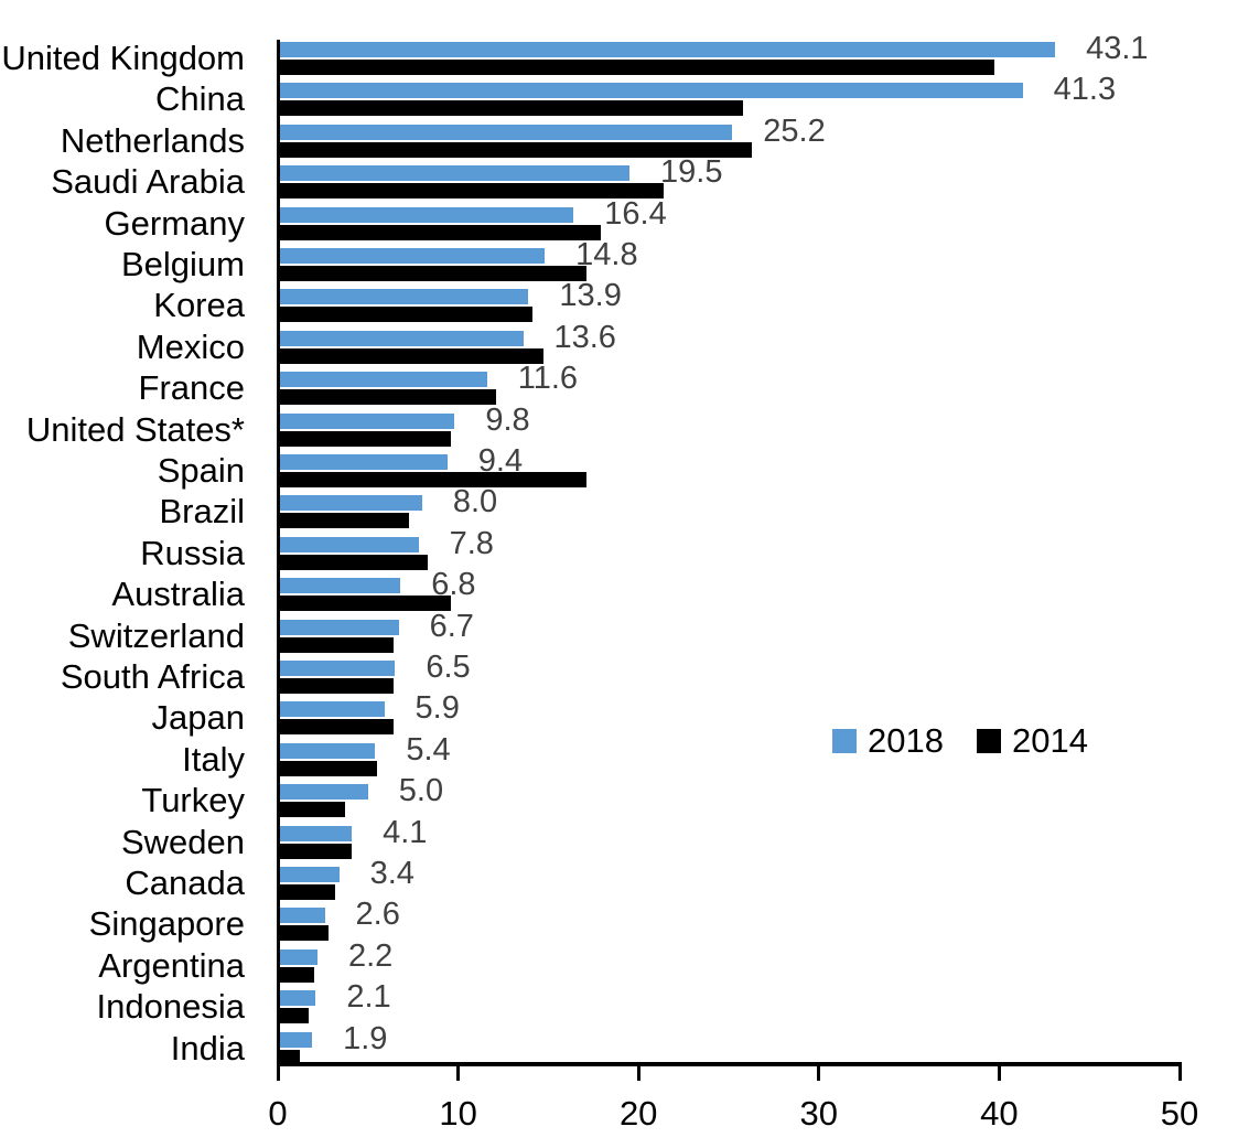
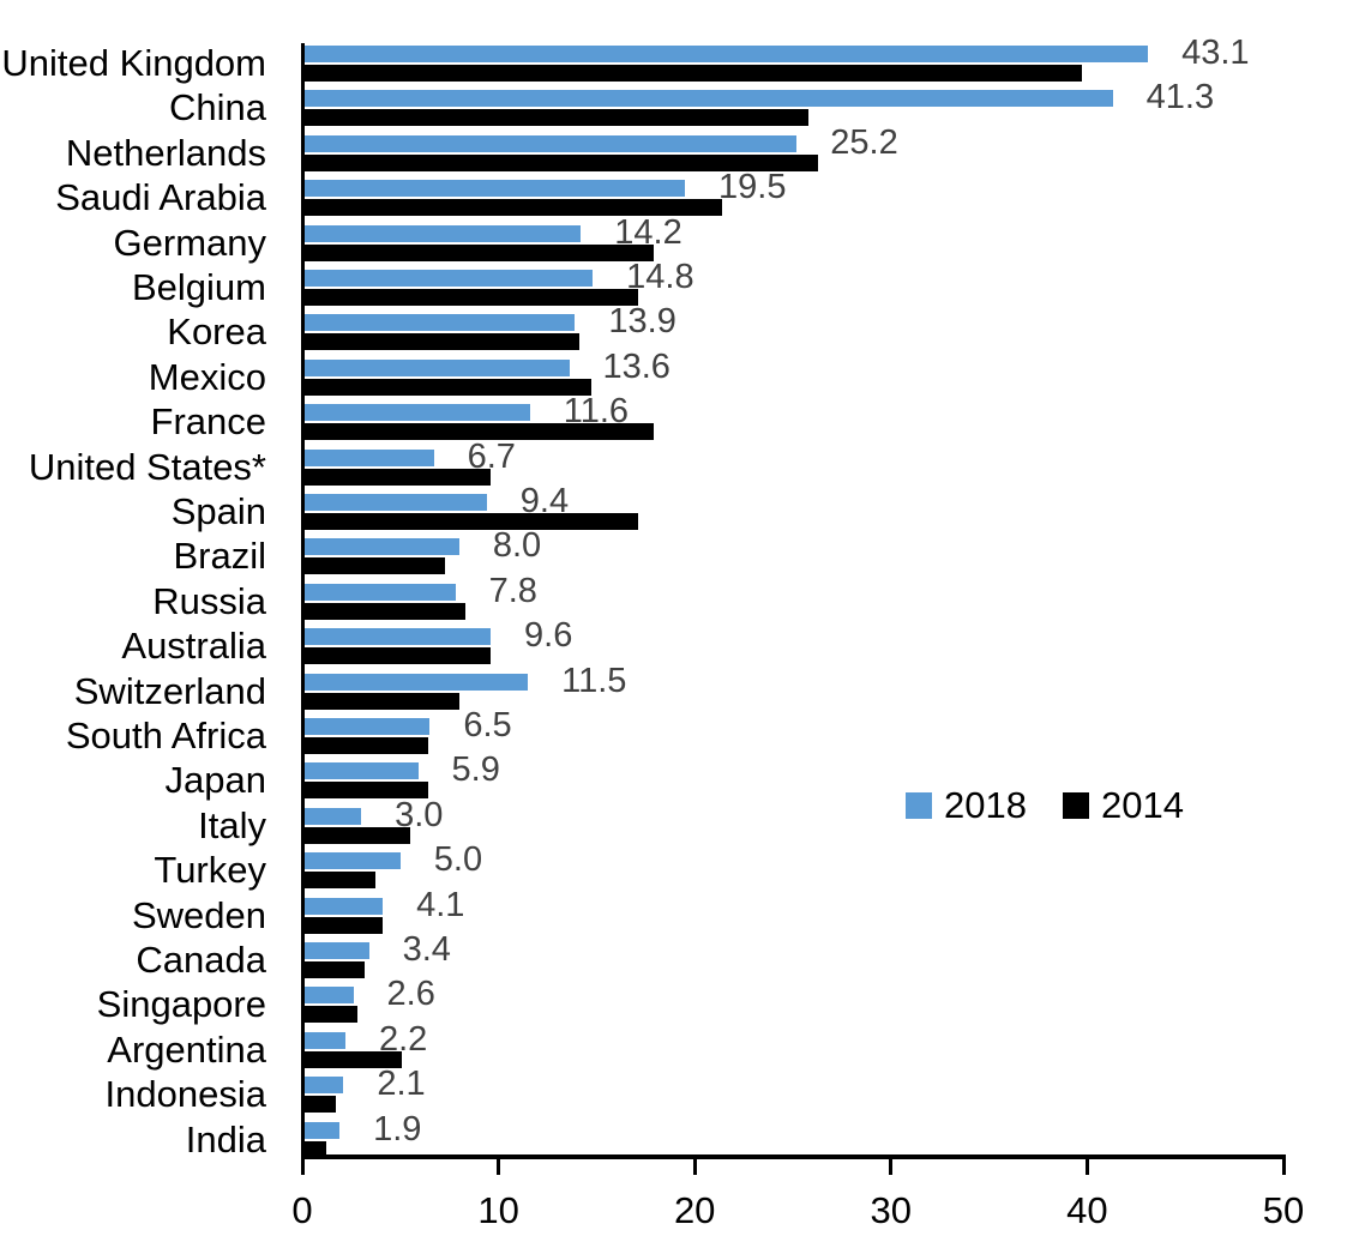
2018/Germany: 16.4 -> 14.2
2014/France: 12.1 -> 17.9
2018/United States*: 9.8 -> 6.7
2018/Australia: 6.8 -> 9.6
2018/Switzerland: 6.7 -> 11.5
2014/Switzerland: 6.4 -> 8.0
2018/Italy: 5.4 -> 3.0
2014/Argentina: 2.0 -> 5.1
